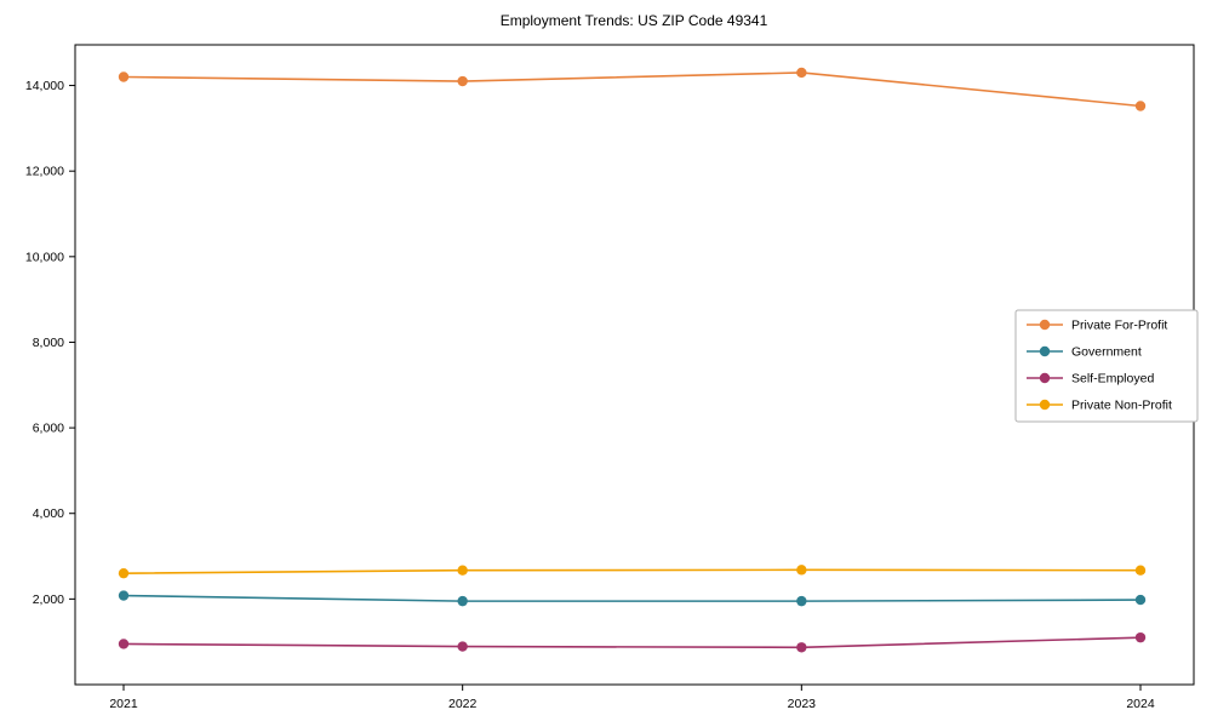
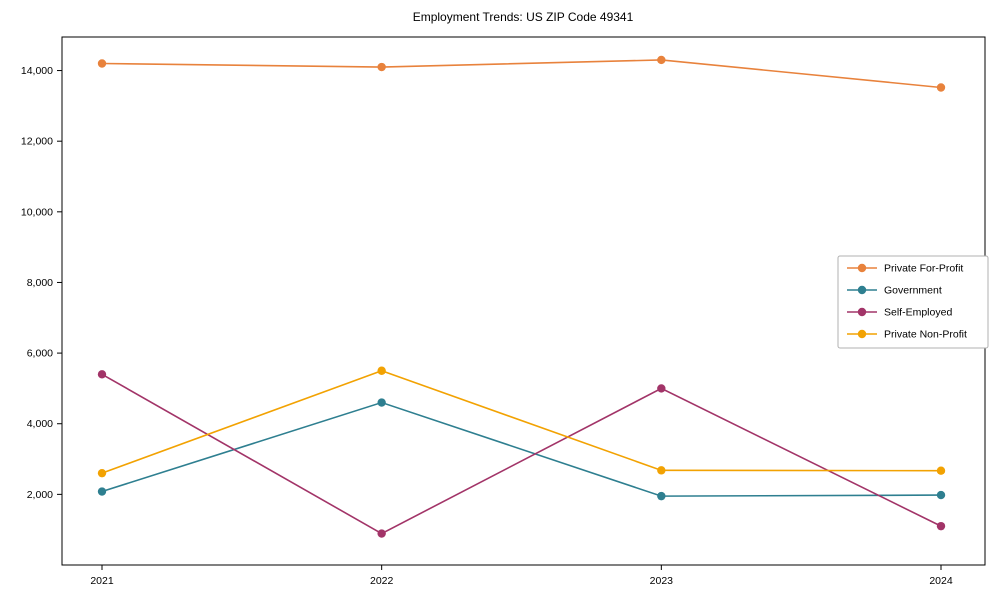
Self-Employed/2021: 1000 -> 5400
Government/2022: 2000 -> 4600
Private Non-Profit/2022: 2700 -> 5500
Self-Employed/2023: 900 -> 5000
